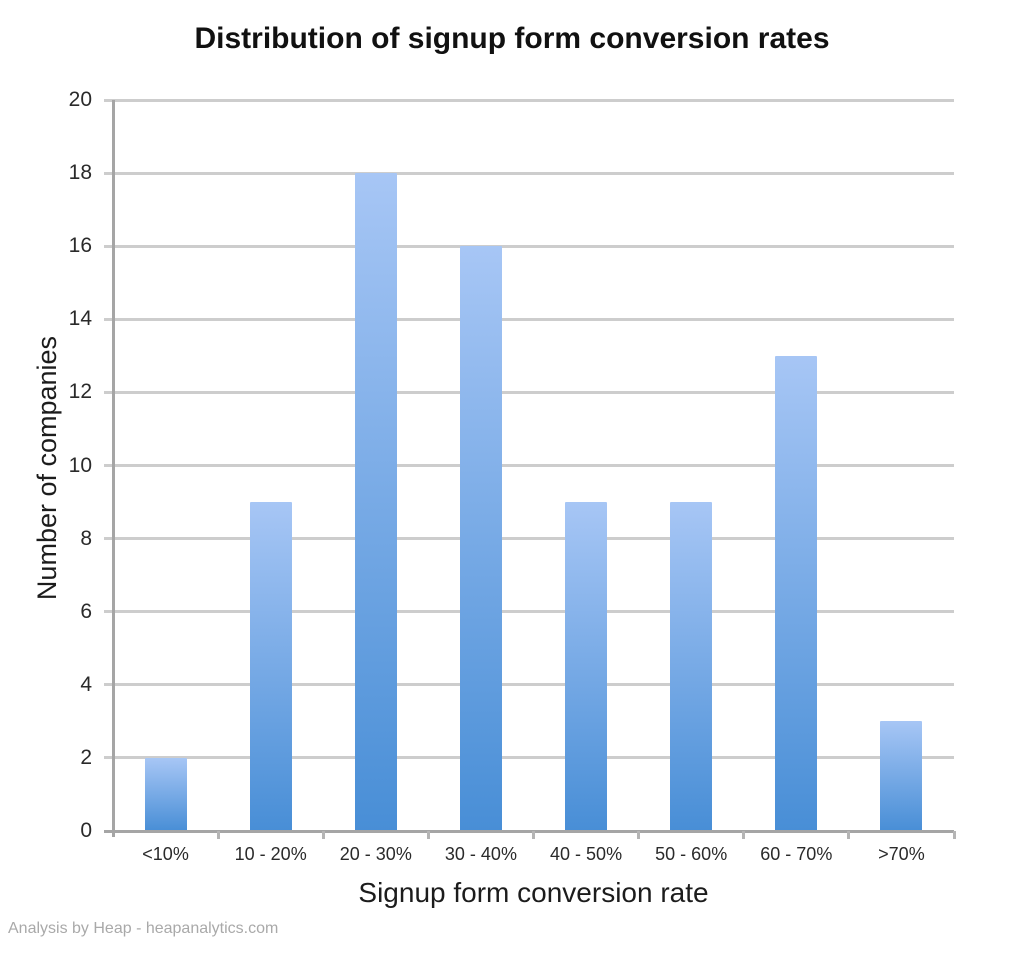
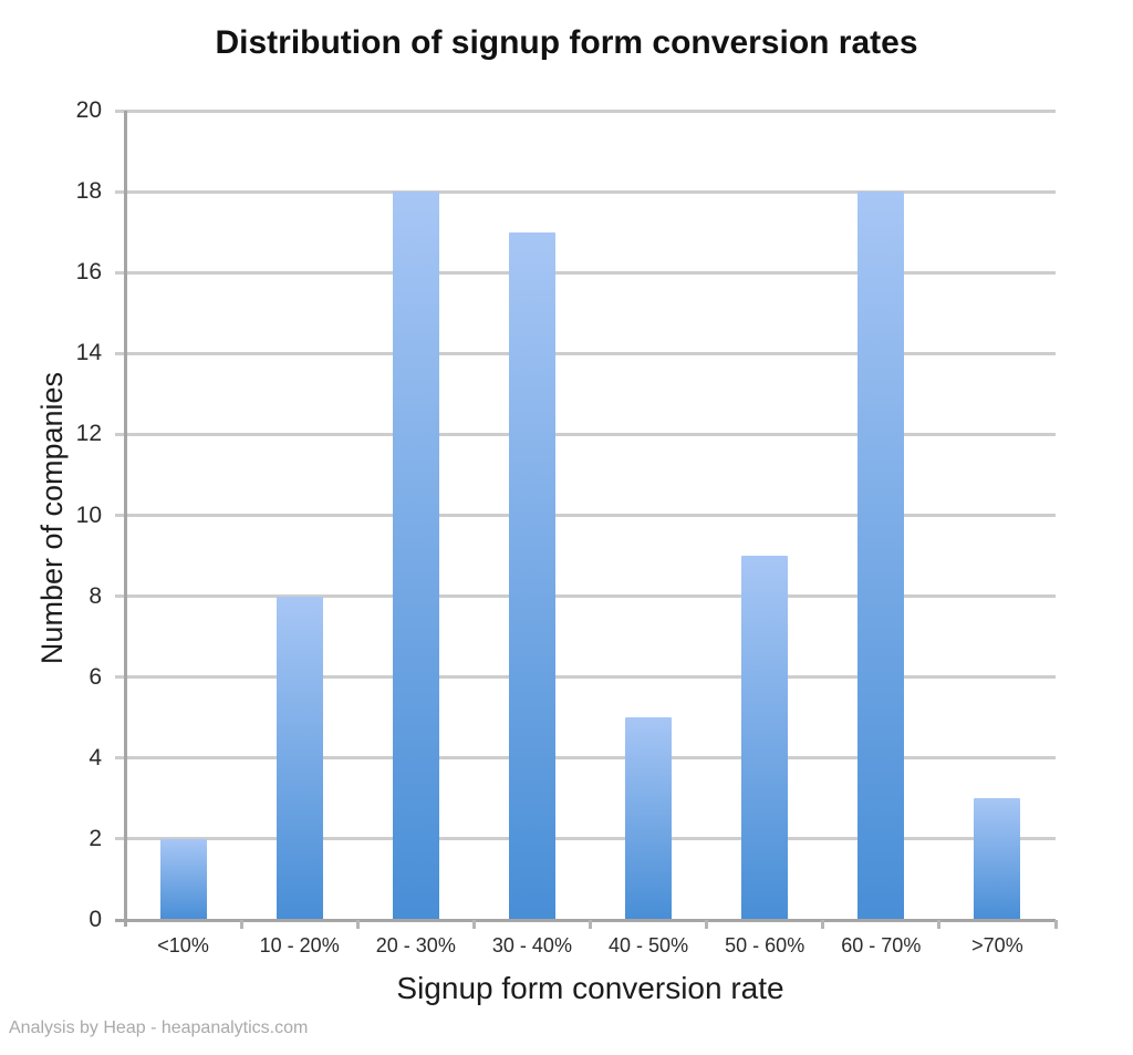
10 - 20%: 9 -> 8
30 - 40%: 16 -> 17
40 - 50%: 9 -> 5
60 - 70%: 13 -> 18
